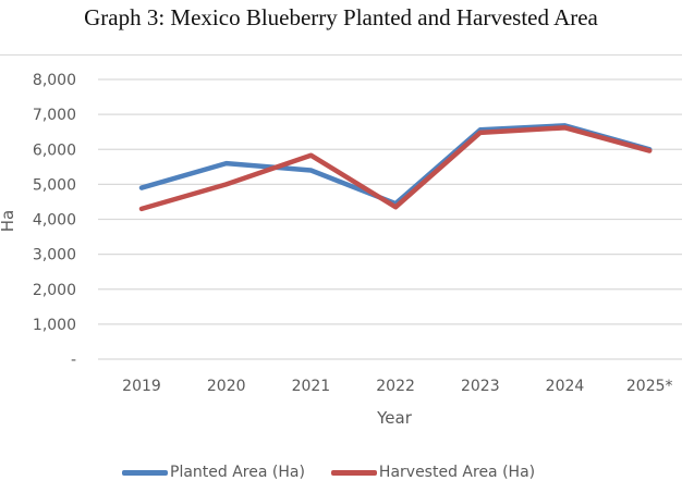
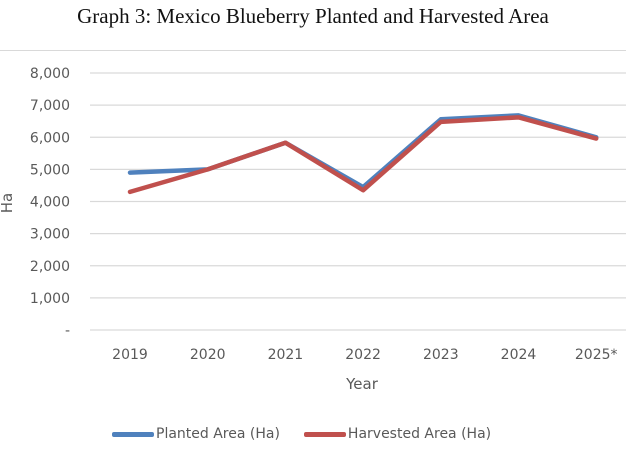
Planted Area (Ha)/2020: 5600 -> 5000
Planted Area (Ha)/2021: 5400 -> 5800
